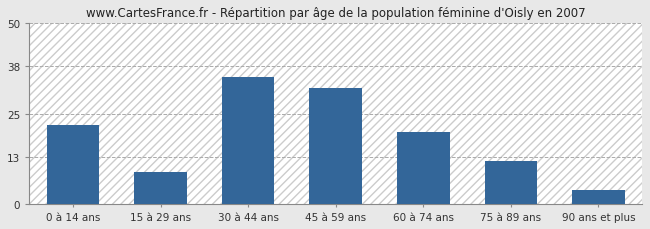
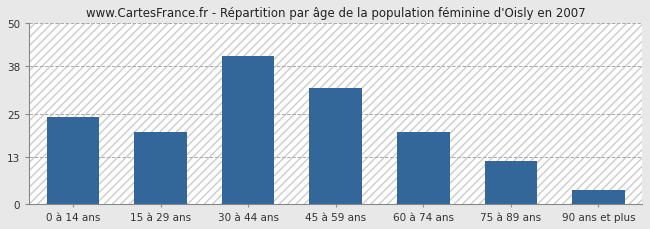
0 à 14 ans: 22 -> 24
15 à 29 ans: 9 -> 20
30 à 44 ans: 35 -> 41
